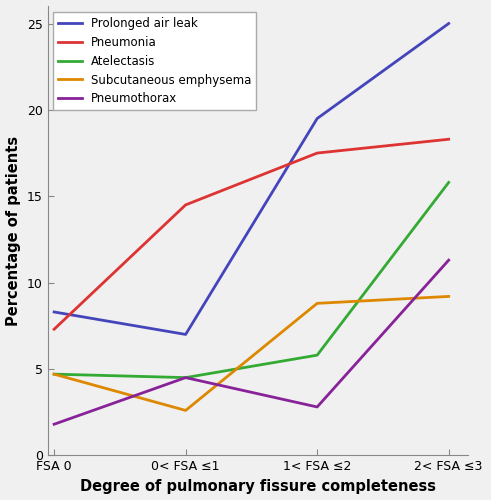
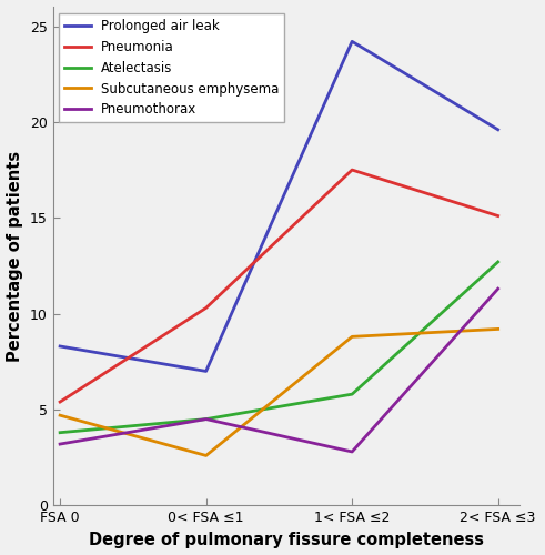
Pneumonia/FSA 0: 7.3 -> 5.4
Atelectasis/FSA 0: 4.7 -> 3.8
Pneumothorax/FSA 0: 1.8 -> 3.2
Pneumonia/0< FSA ≤1: 14.5 -> 10.3
Prolonged air leak/1< FSA ≤2: 19.5 -> 24.2
Prolonged air leak/2< FSA ≤3: 25.0 -> 19.6
Pneumonia/2< FSA ≤3: 18.3 -> 15.1
Atelectasis/2< FSA ≤3: 15.8 -> 12.7
